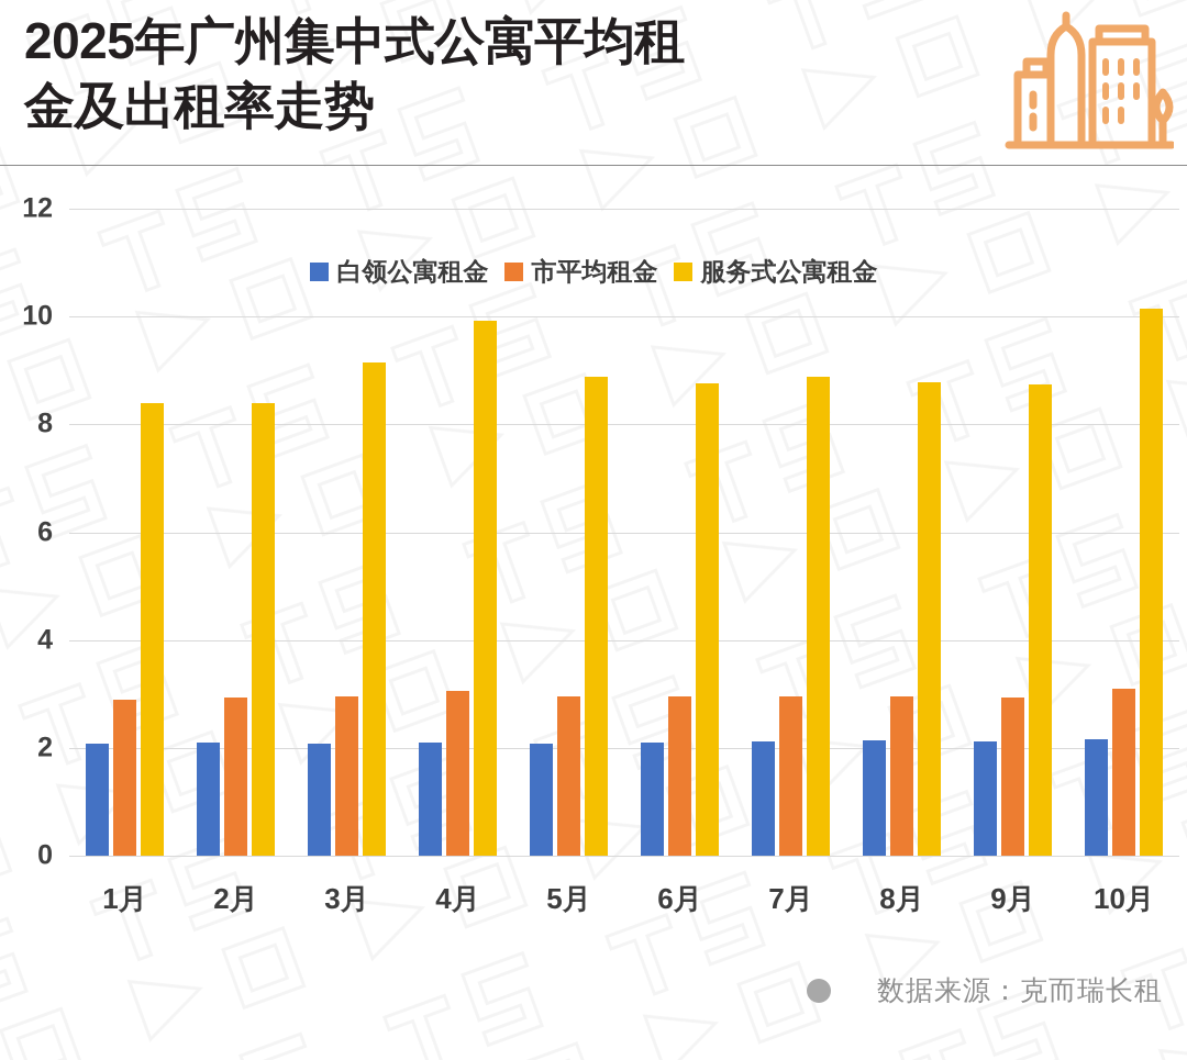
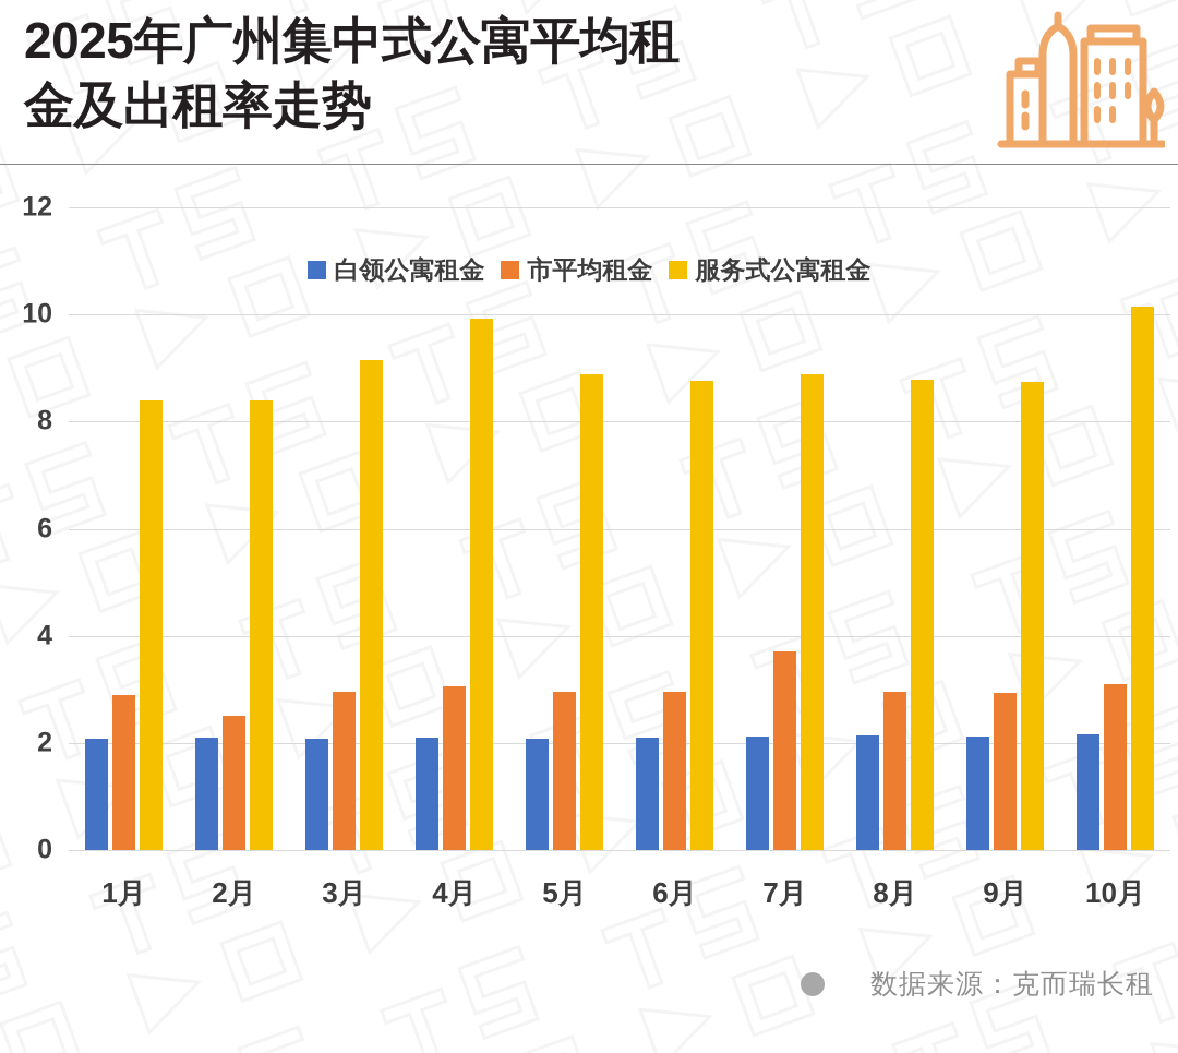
市平均租金/2月: 2.9 -> 2.5
市平均租金/7月: 3.0 -> 3.7
